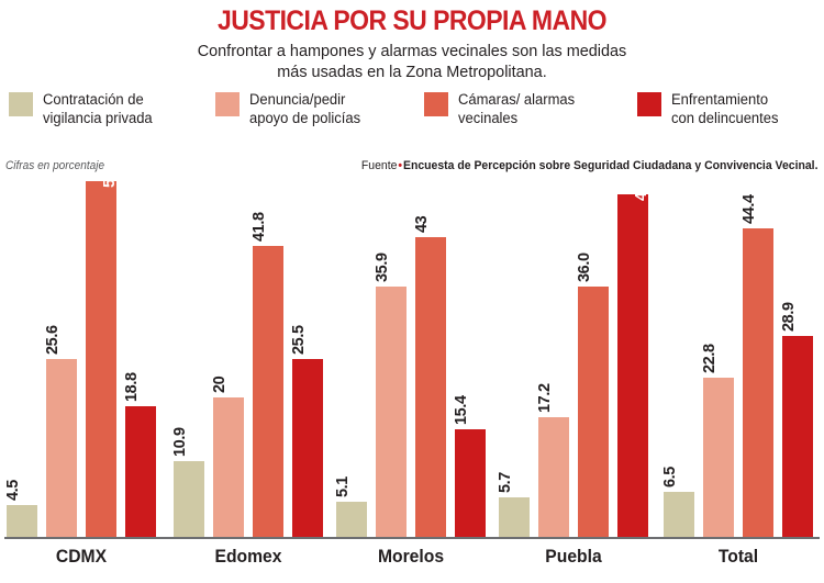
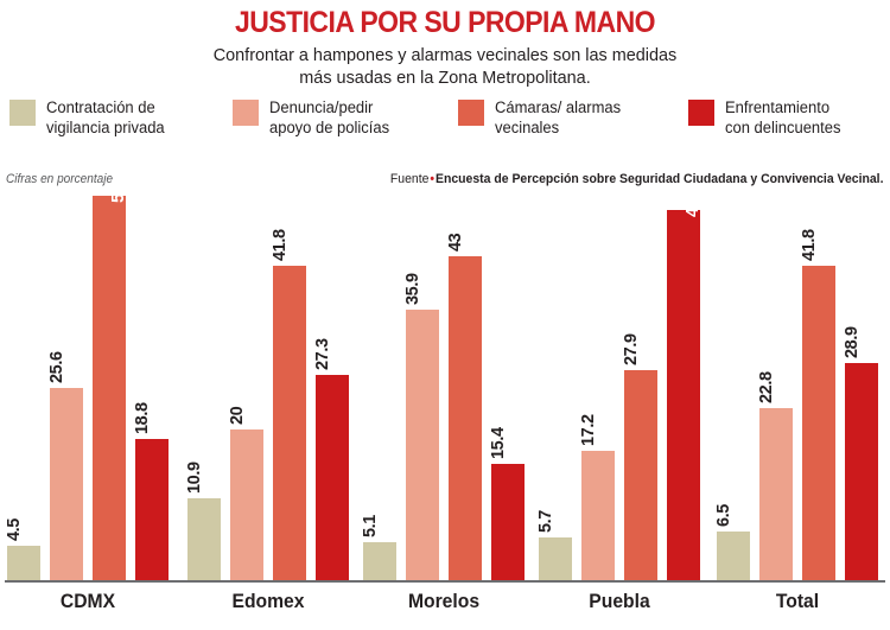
Enfrentamiento con delincuentes/Edomex: 25.5 -> 27.3
Cámaras/ alarmas vecinales/Puebla: 36.0 -> 27.9
Cámaras/ alarmas vecinales/Total: 44.4 -> 41.8
